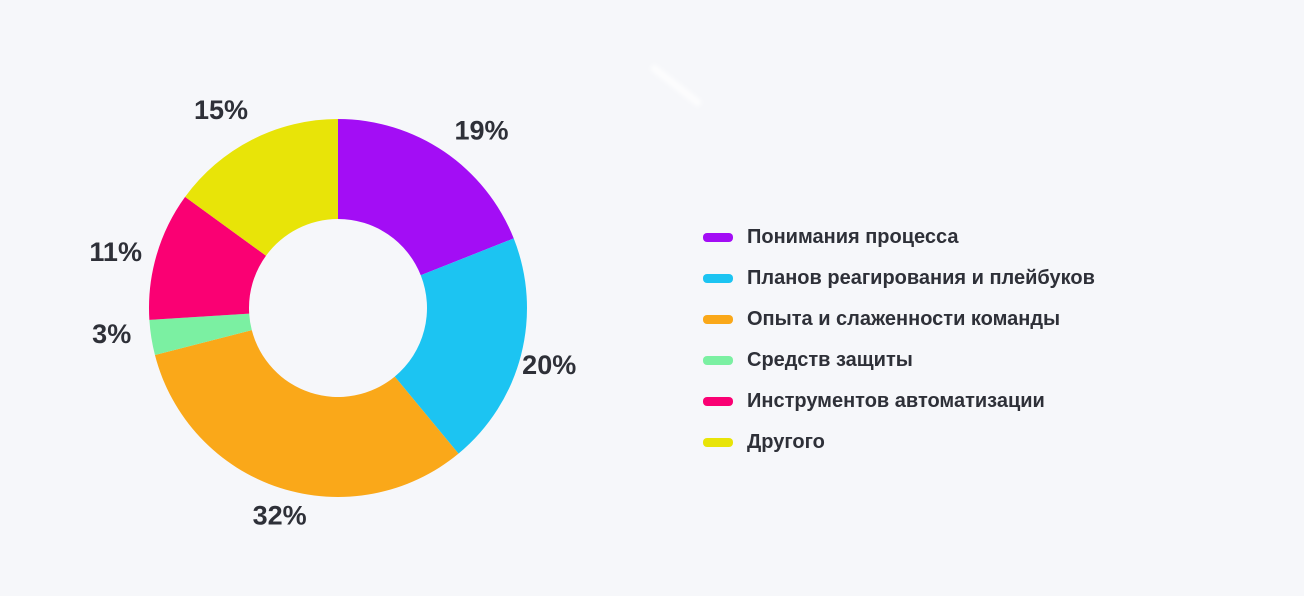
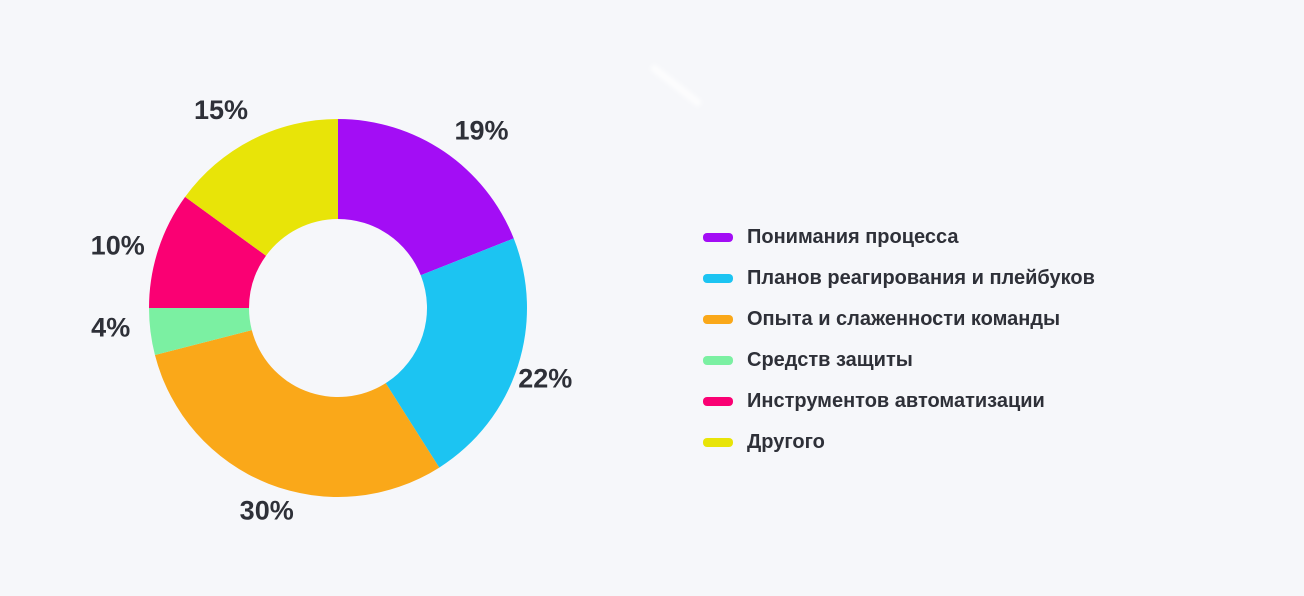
Планов реагирования и плейбуков: 20% -> 22%
Опыта и слаженности команды: 32% -> 30%
Средств защиты: 3% -> 4%
Инструментов автоматизации: 11% -> 10%
